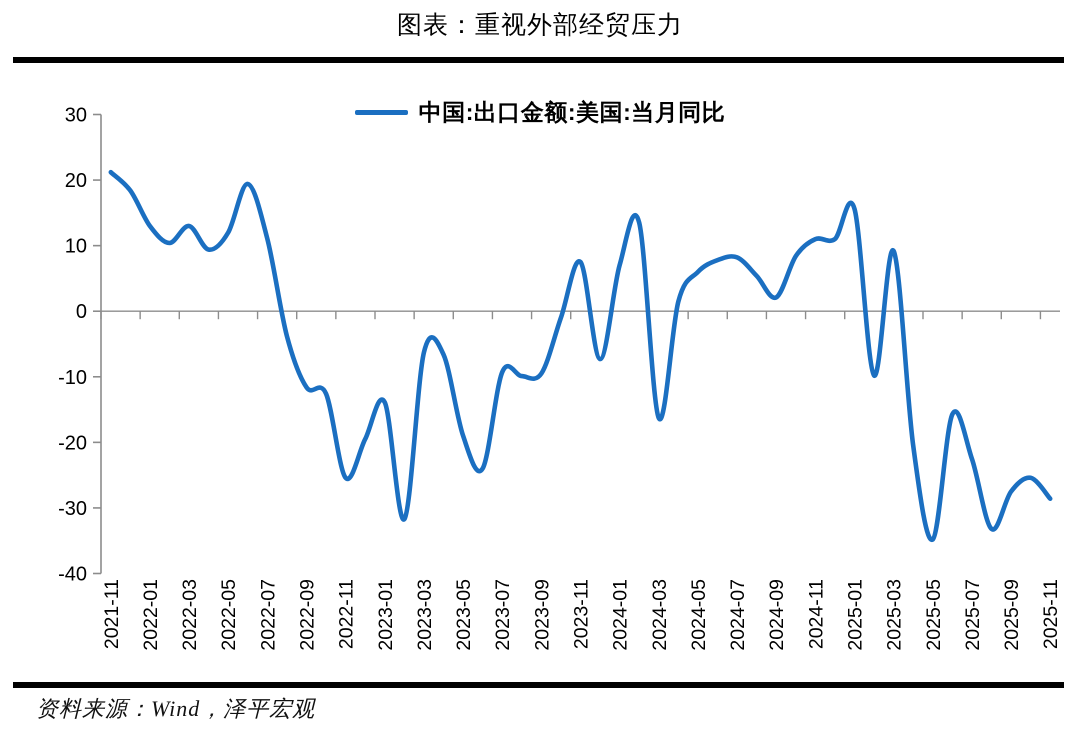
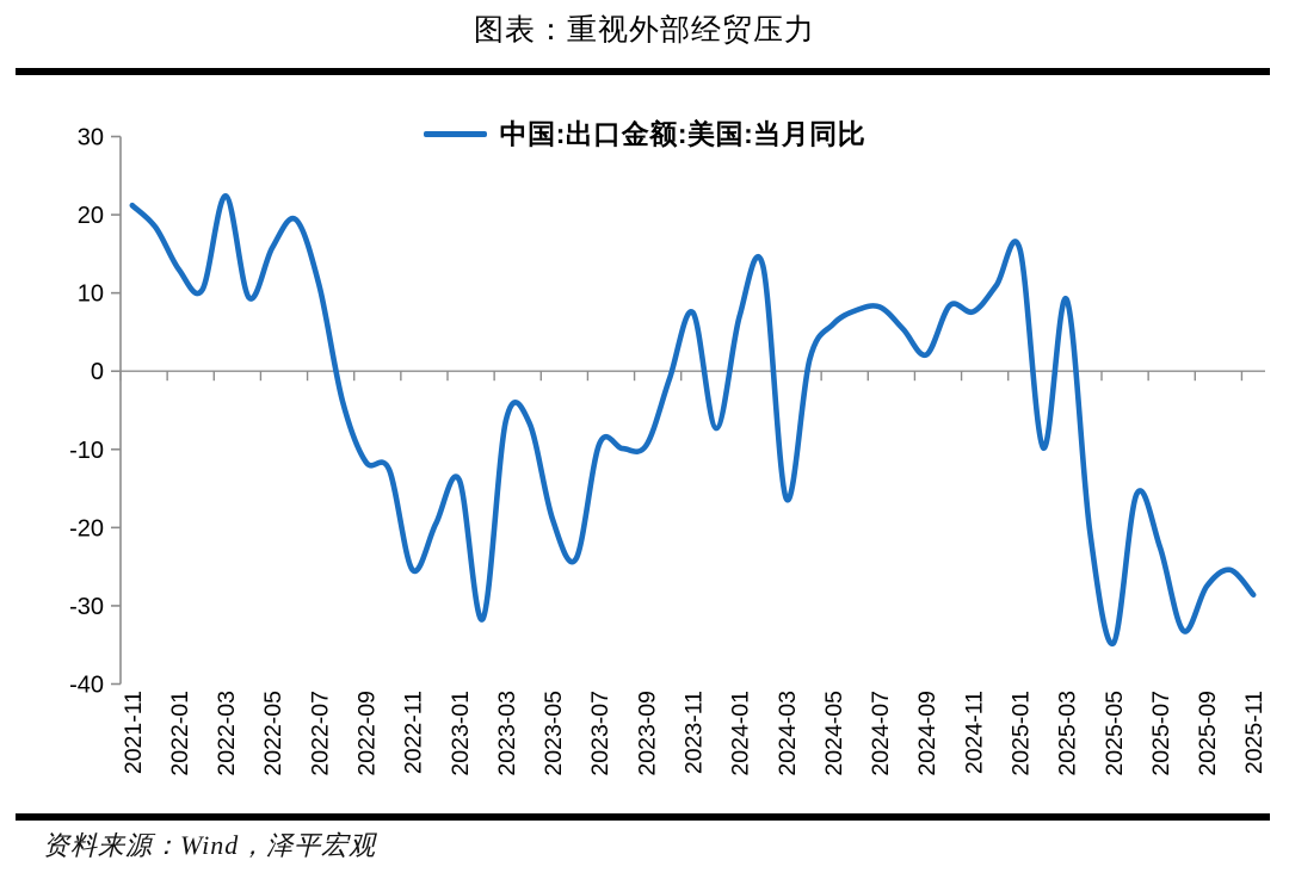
2022-03: 13 -> 22
2022-05: 12 -> 16
2024-11: 11 -> 8
